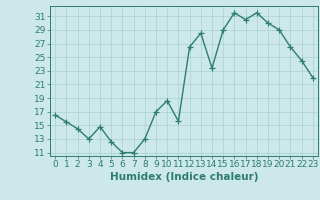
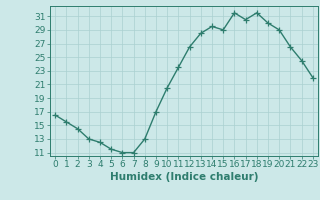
4: 14.8 -> 12.5
5: 12.6 -> 11.5
10: 18.6 -> 20.5
11: 15.6 -> 23.5
14: 23.4 -> 29.5
